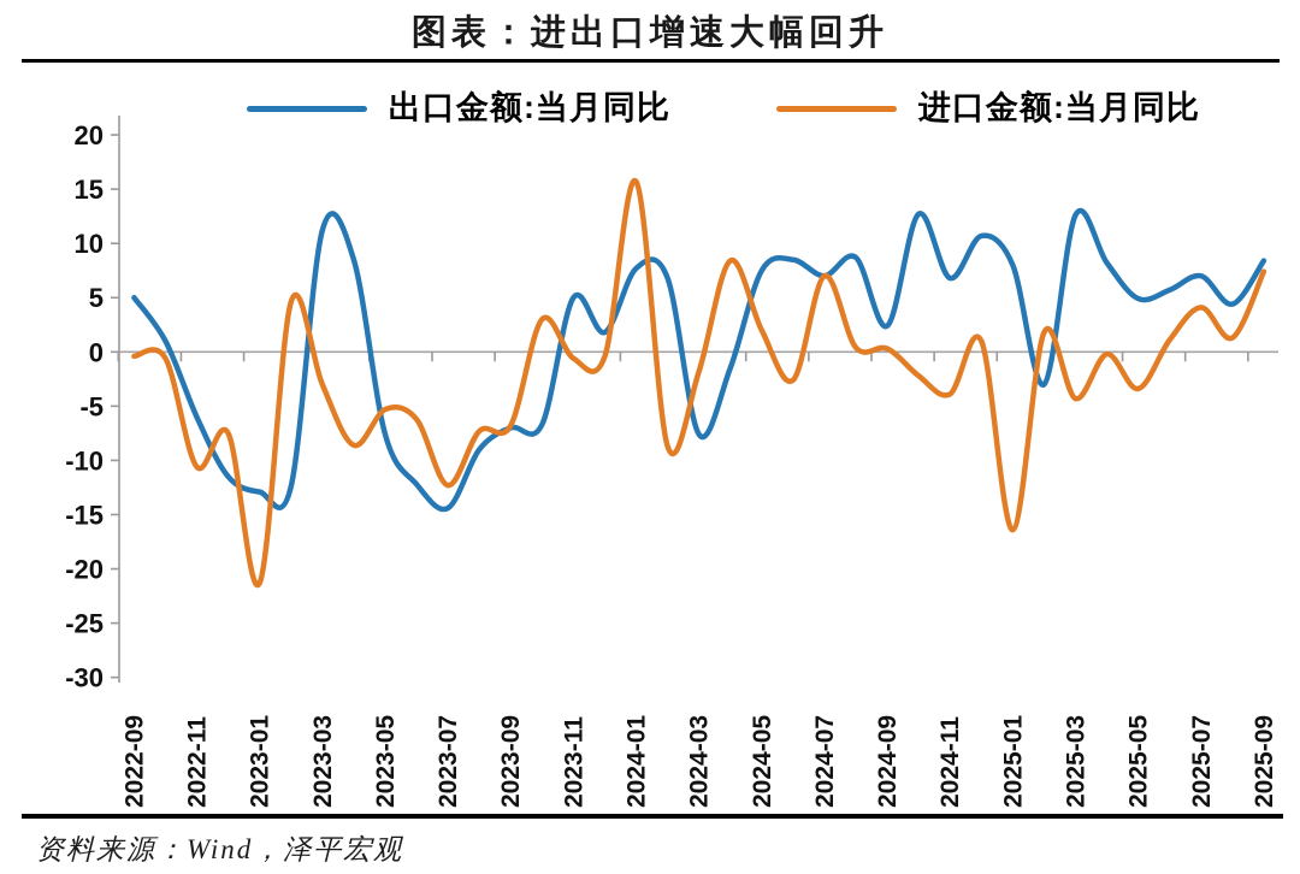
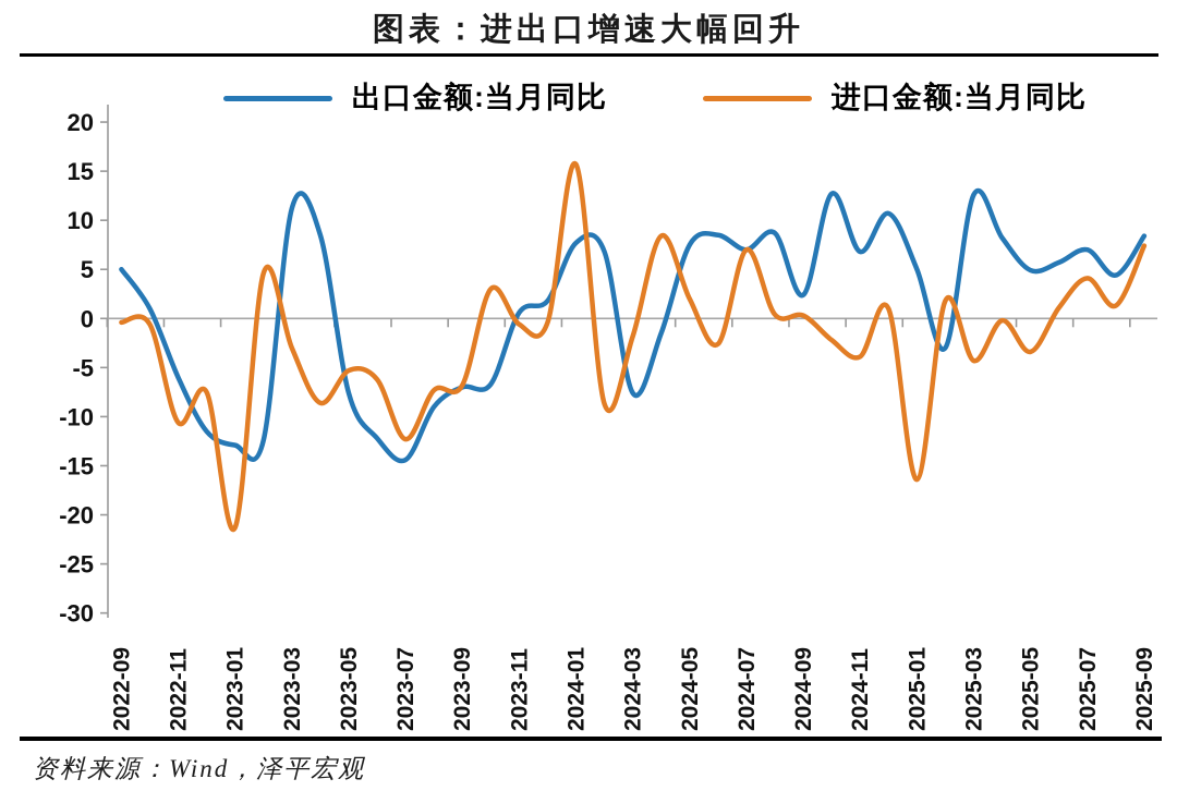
出口金额:当月同比/2023-11: 5 -> 1
出口金额:当月同比/2025-01: 8 -> 5
